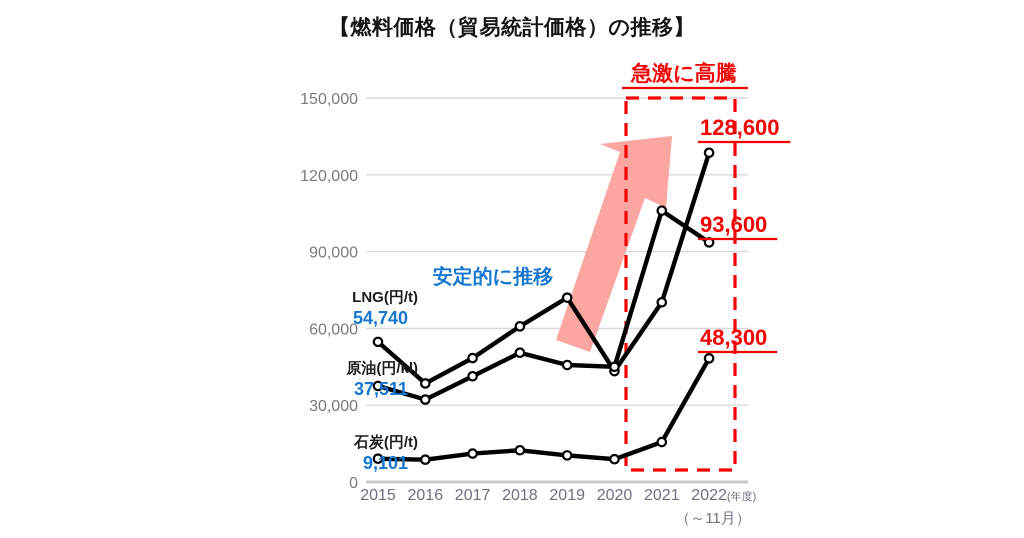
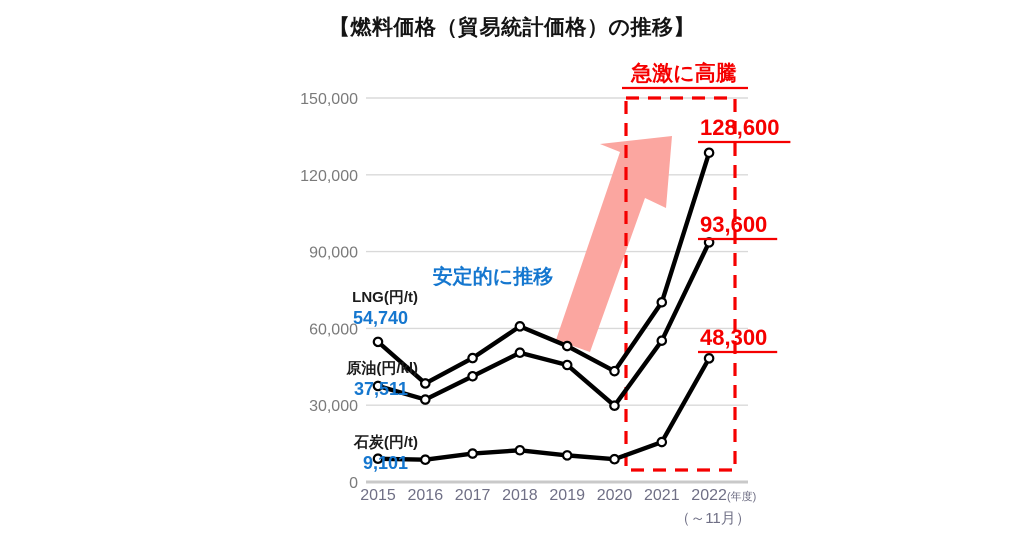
LNG(円/t)/2019: 72000 -> 53000
原油(円/kl)/2020: 45000 -> 30000
原油(円/kl)/2021: 106000 -> 55000
